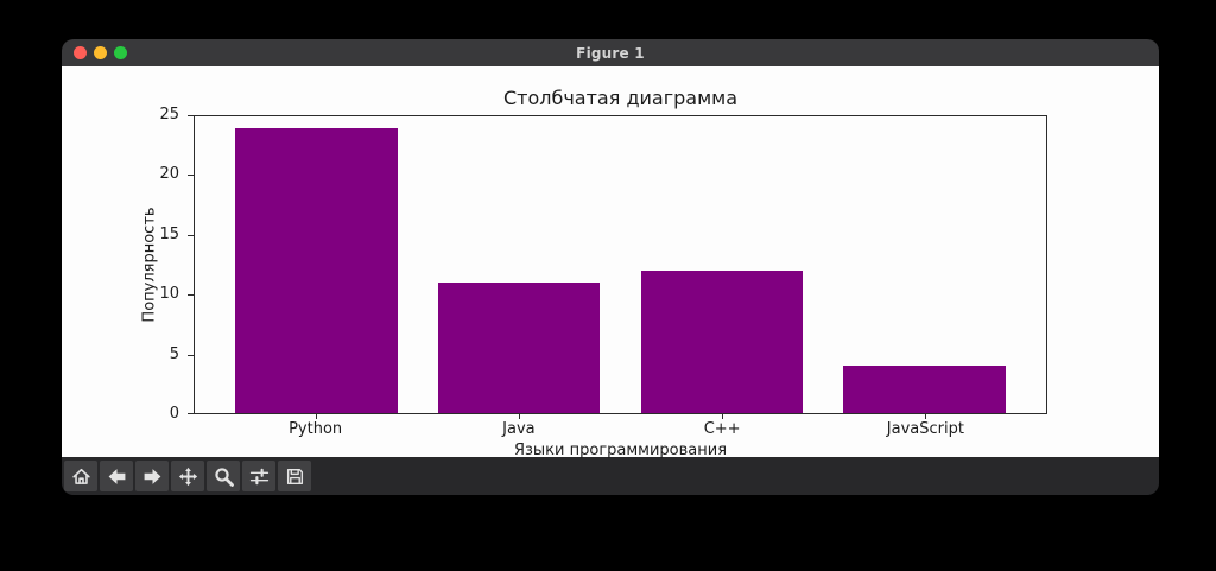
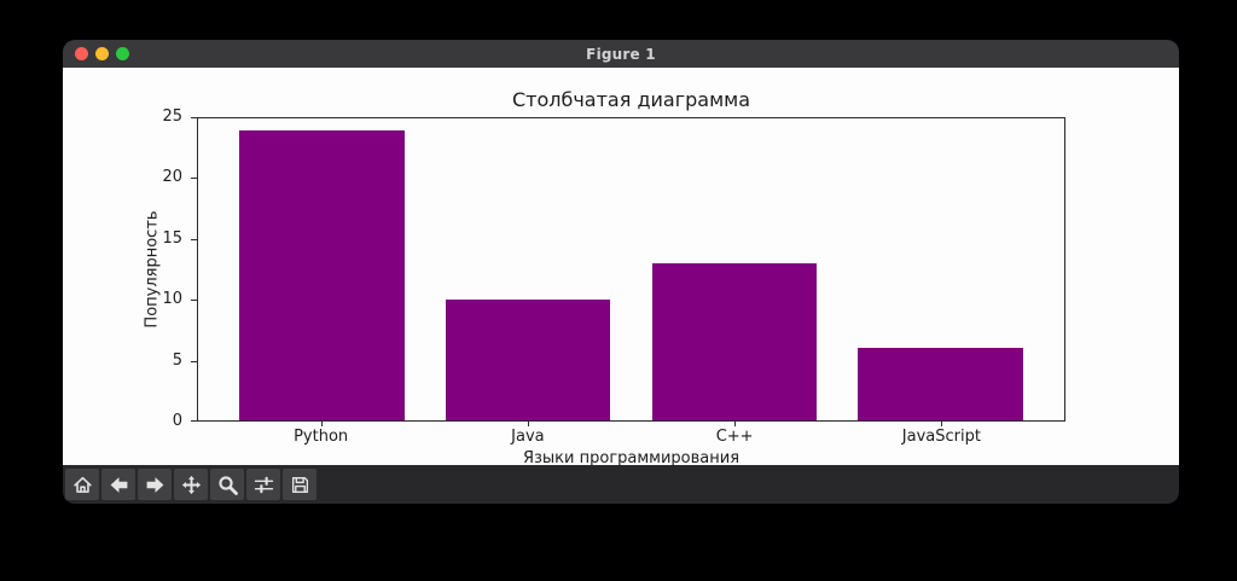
Java: 11 -> 10
C++: 12 -> 13
JavaScript: 4 -> 6
